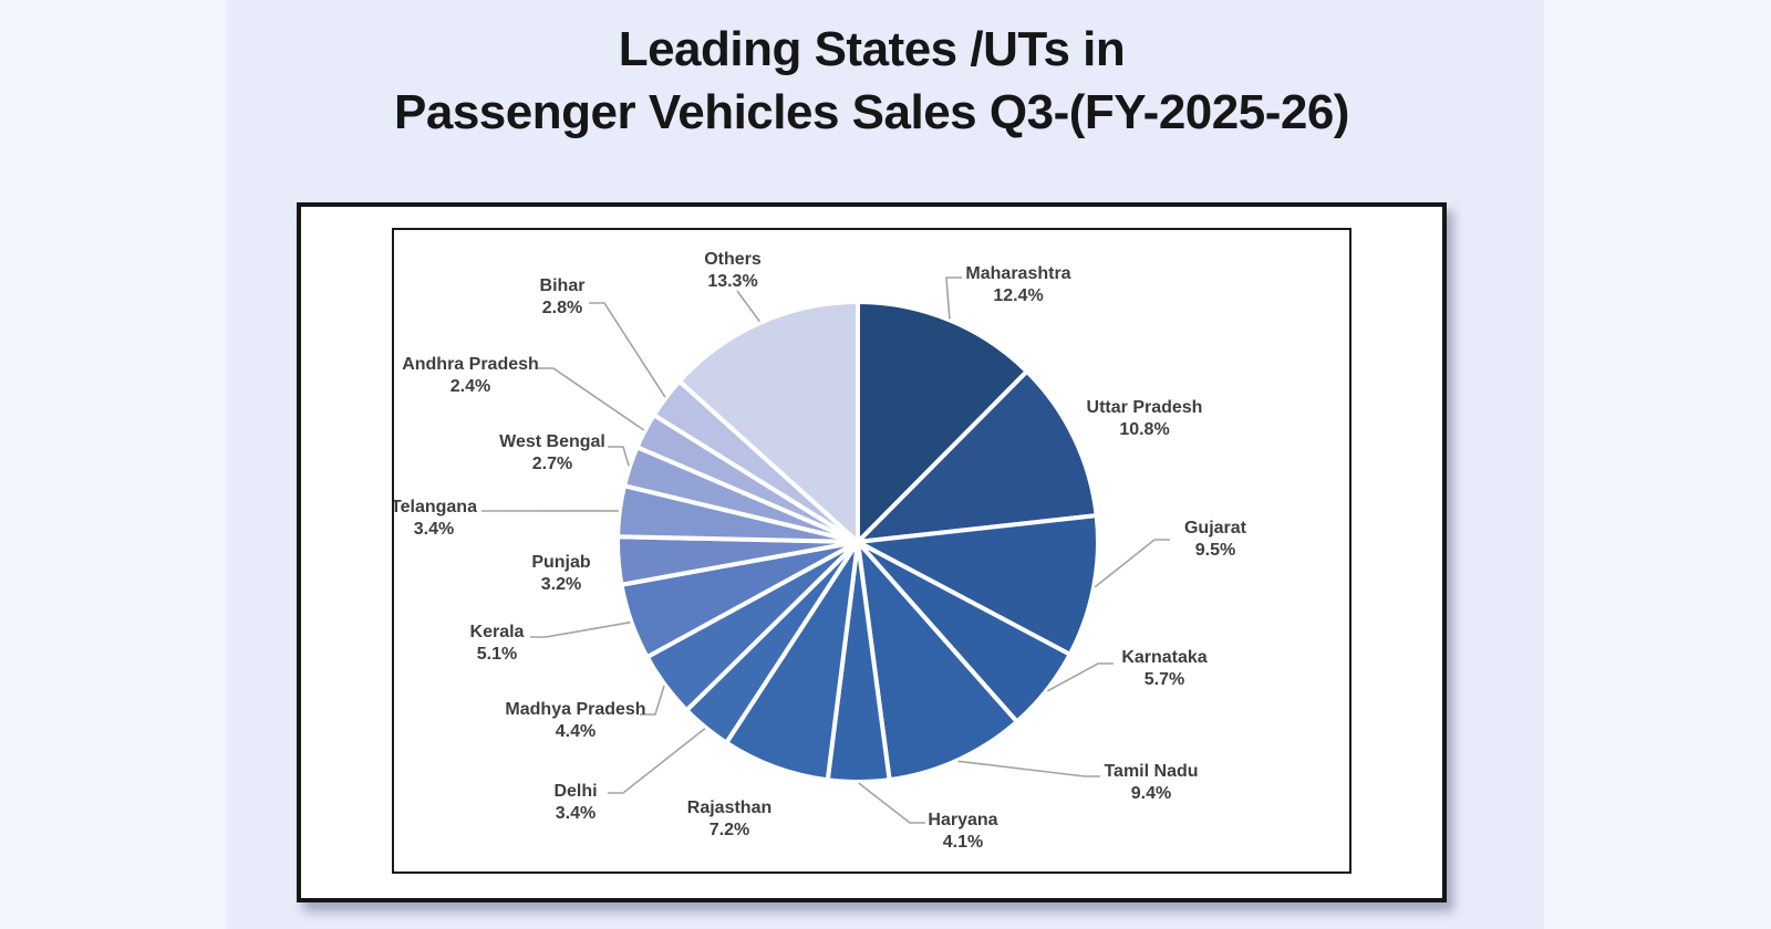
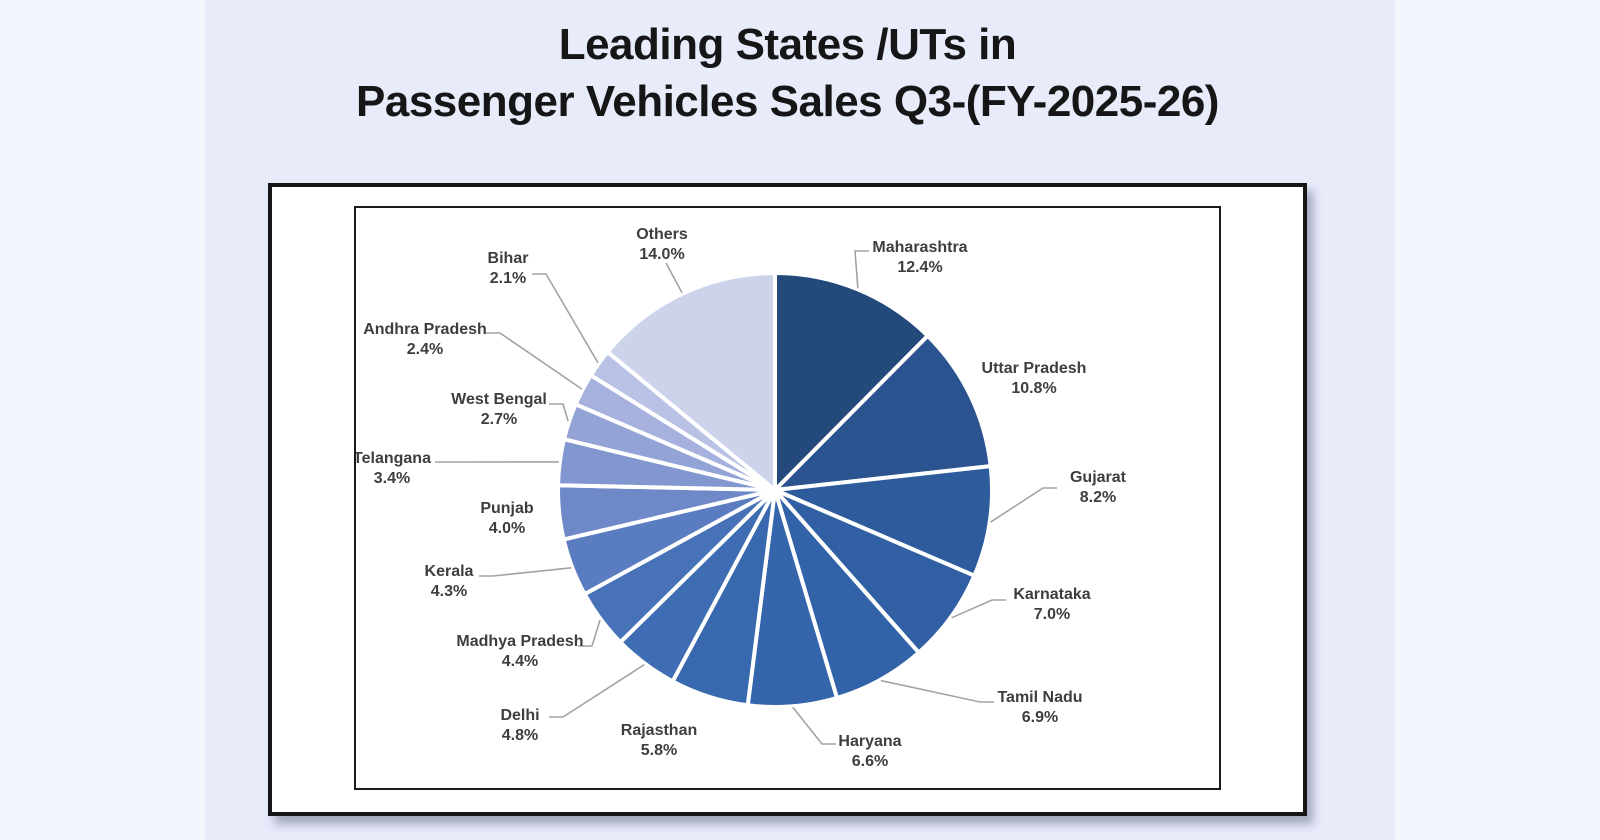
Gujarat: 9.5% -> 8.2%
Karnataka: 5.7% -> 7.0%
Tamil Nadu: 9.4% -> 6.9%
Haryana: 4.1% -> 6.6%
Rajasthan: 7.2% -> 5.8%
Delhi: 3.4% -> 4.8%
Kerala: 5.1% -> 4.3%
Punjab: 3.2% -> 4.0%
Bihar: 2.8% -> 2.1%
Others: 13.3% -> 14.0%
